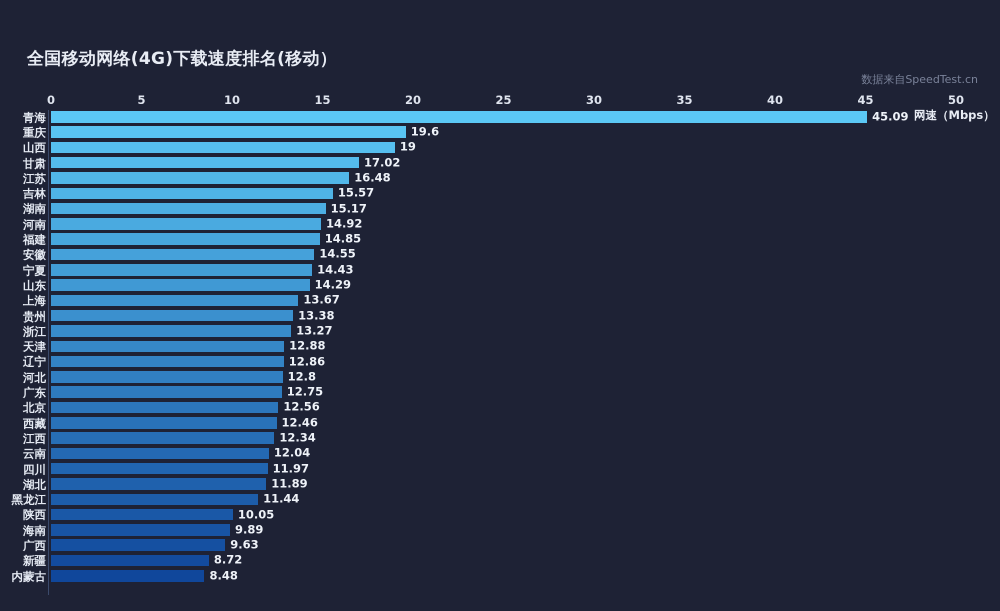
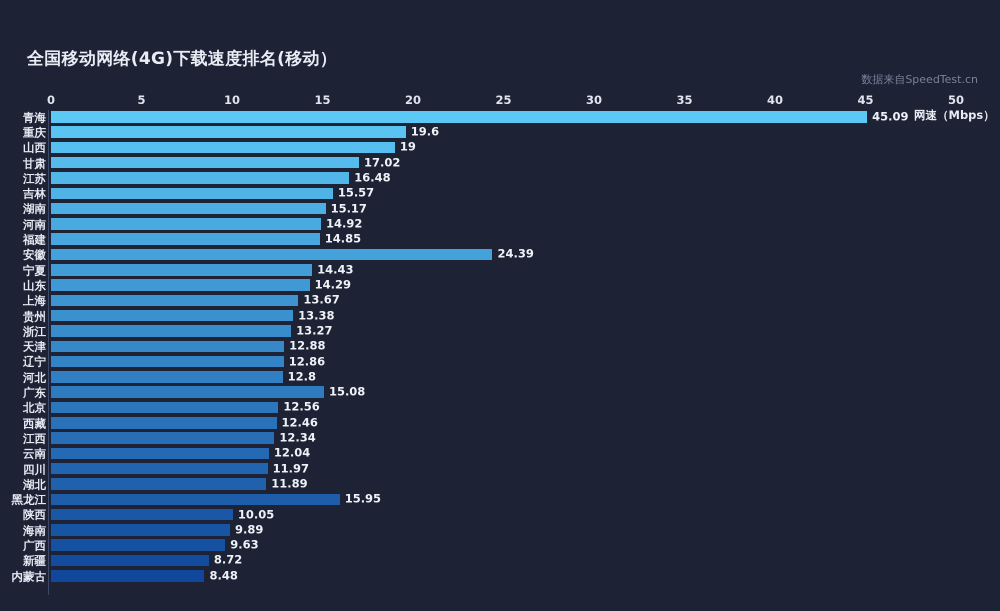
安徽: 14.55 -> 24.39
广东: 12.75 -> 15.08
黑龙江: 11.44 -> 15.95
